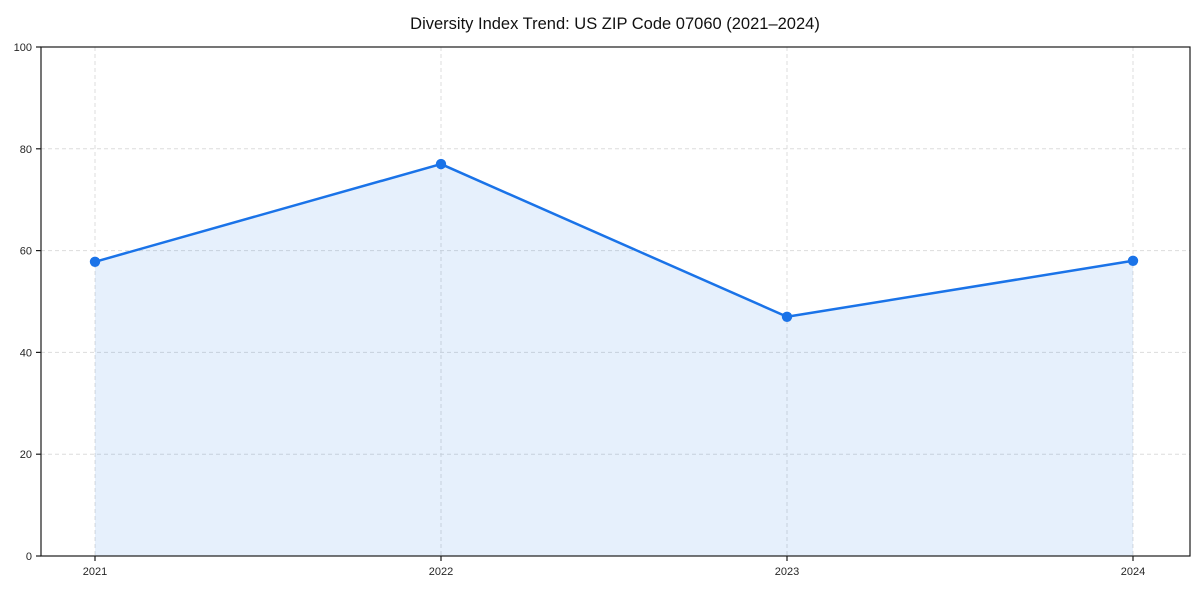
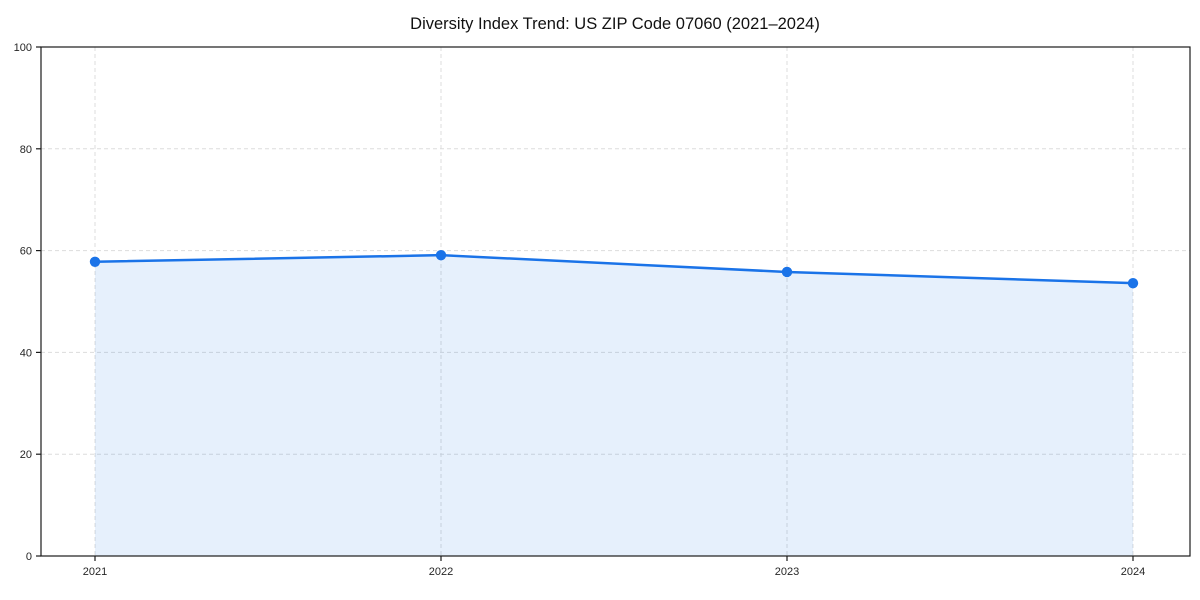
2022: 77 -> 59
2023: 47 -> 56
2024: 58 -> 54
